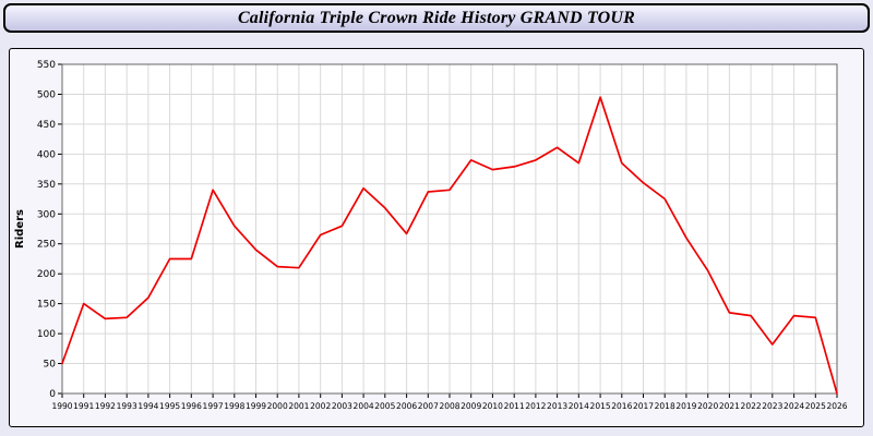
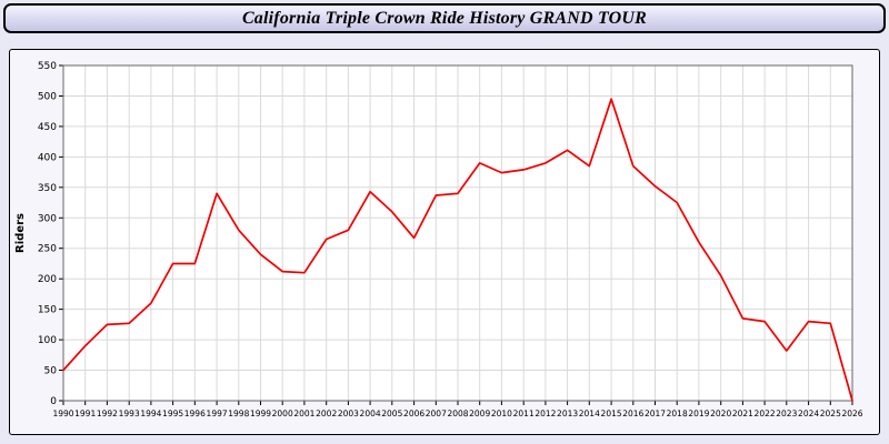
1991: 150 -> 90
